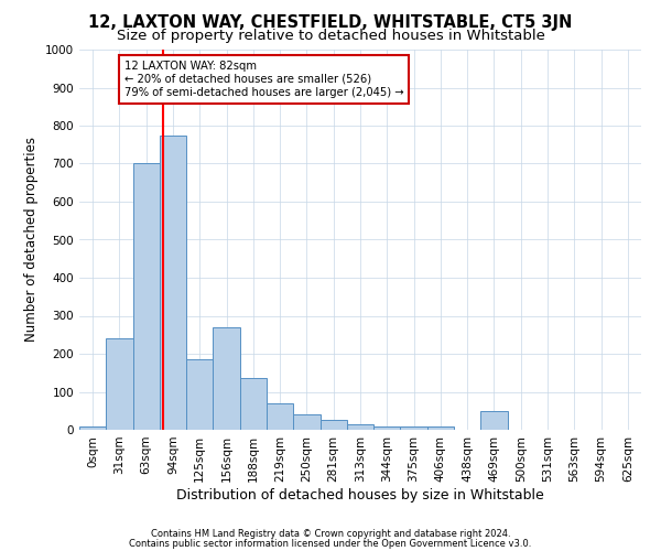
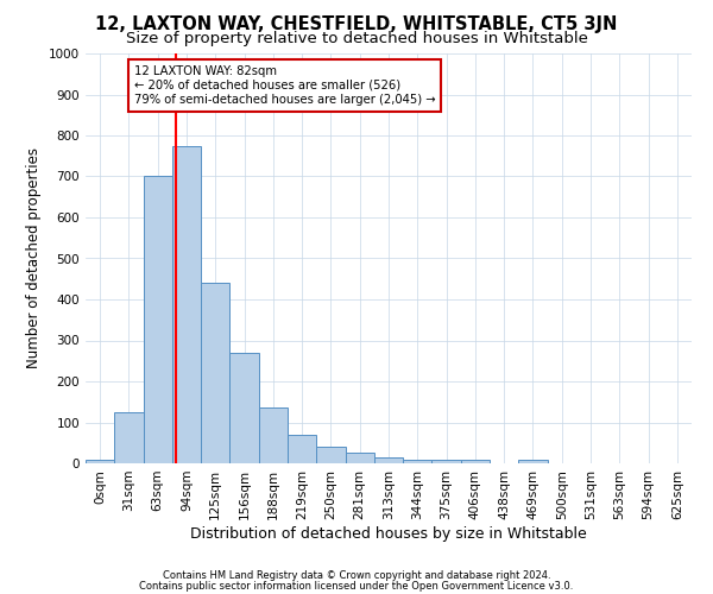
31sqm: 240 -> 125
125sqm: 185 -> 440
469sqm: 50 -> 10
